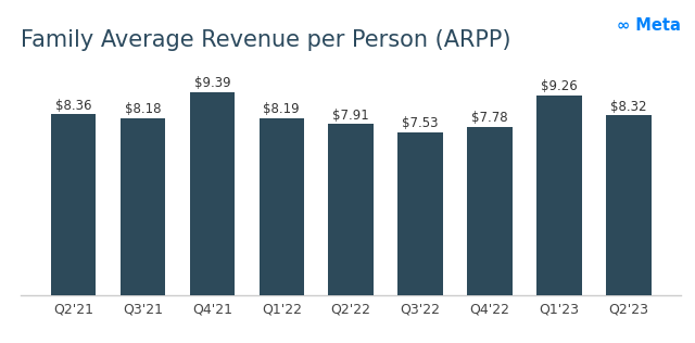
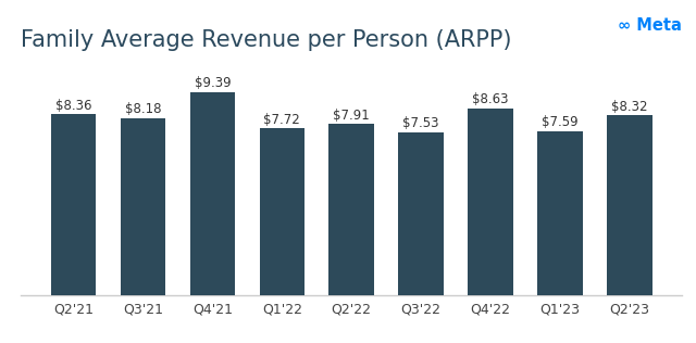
Q1'22: $8.19 -> $7.72
Q4'22: $7.78 -> $8.63
Q1'23: $9.26 -> $7.59
